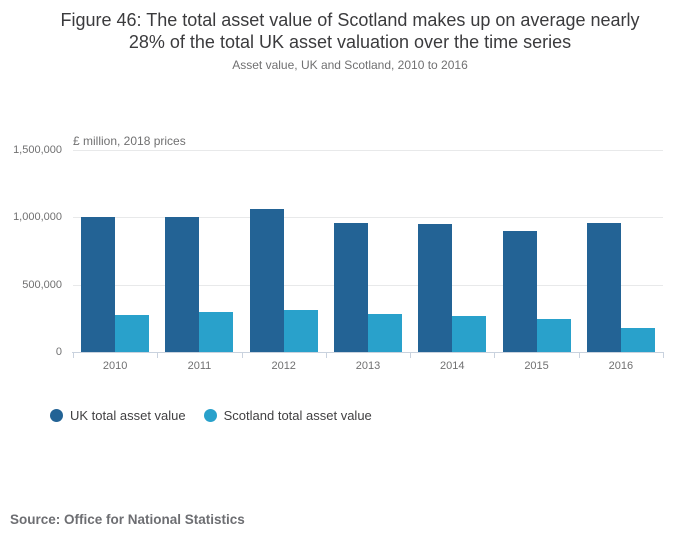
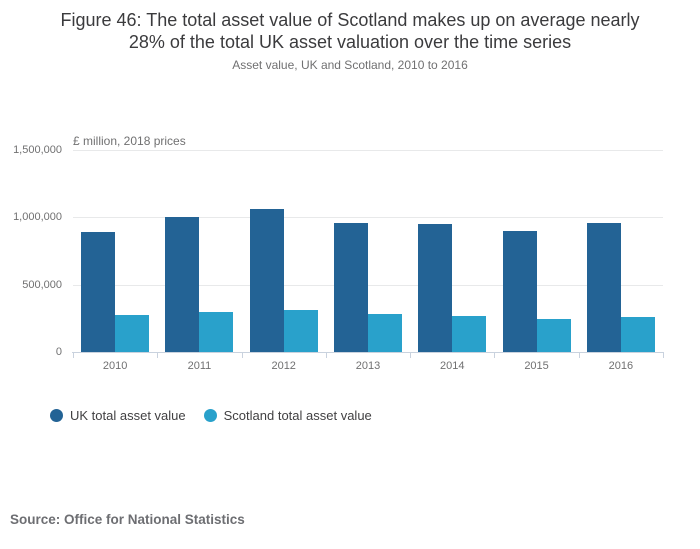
UK total asset value/2010: 1000000 -> 890000
Scotland total asset value/2016: 180000 -> 260000
